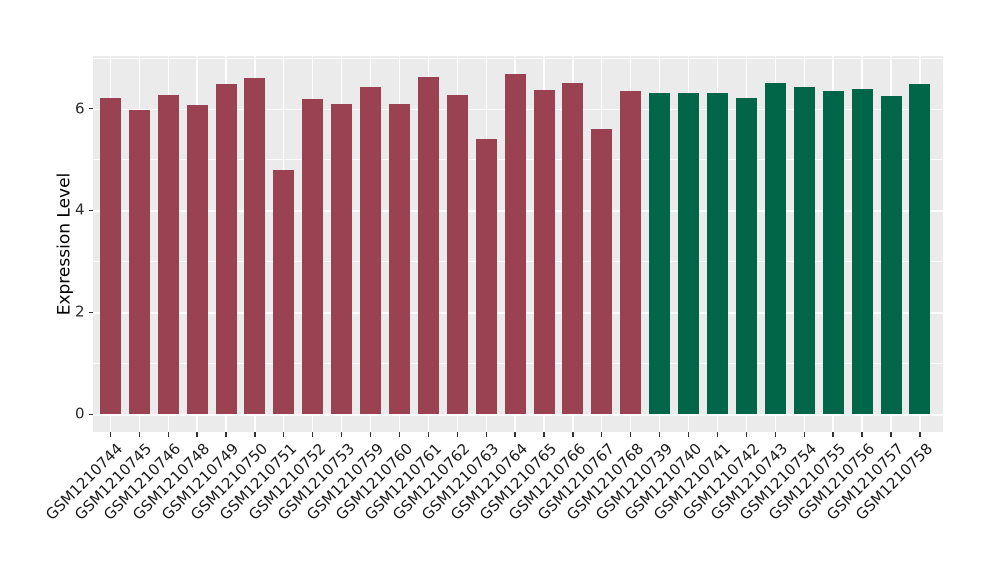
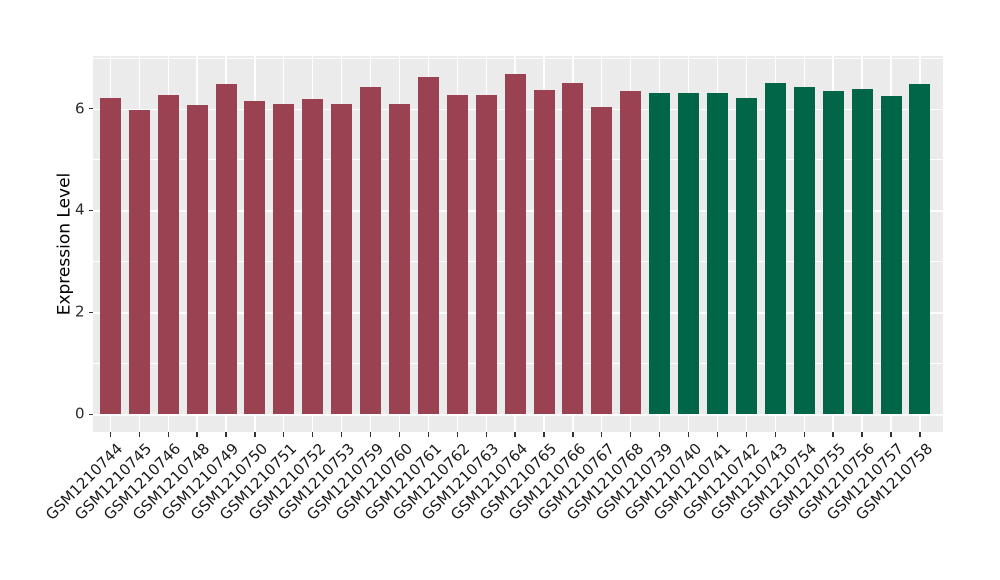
GSM1210750: 6.6 -> 6.1
GSM1210751: 4.8 -> 6.1
GSM1210763: 5.4 -> 6.3
GSM1210767: 5.6 -> 6.0
